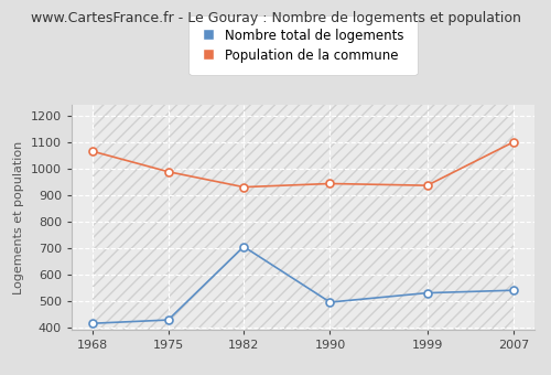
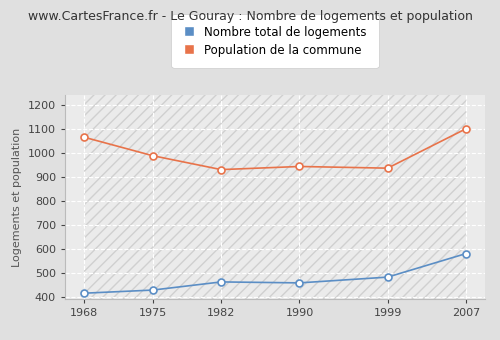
Nombre total de logements/1982: 705 -> 462
Nombre total de logements/1990: 495 -> 458
Nombre total de logements/1999: 530 -> 482
Nombre total de logements/2007: 540 -> 580
